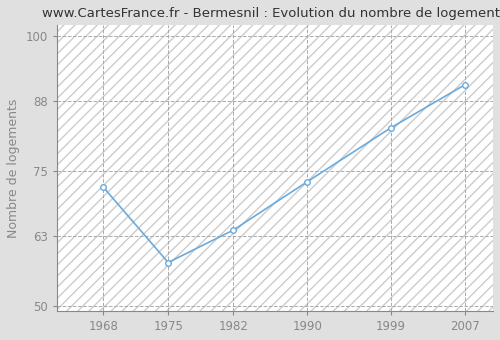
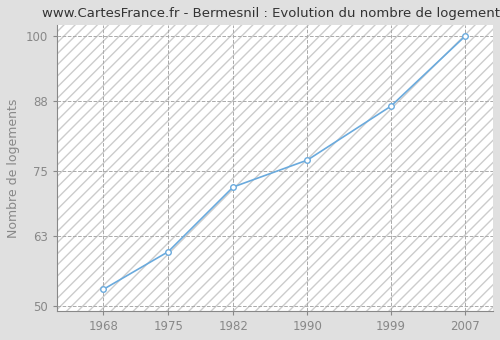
1968: 72 -> 53
1975: 58 -> 60
1982: 64 -> 72
1990: 73 -> 77
1999: 83 -> 87
2007: 91 -> 100
